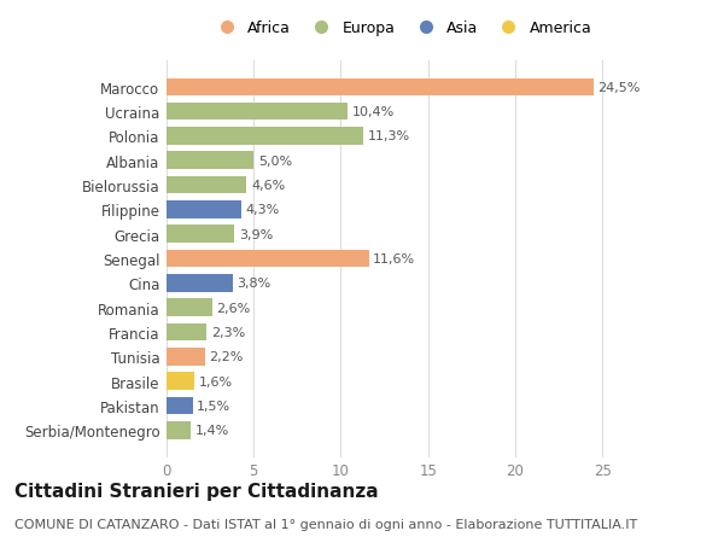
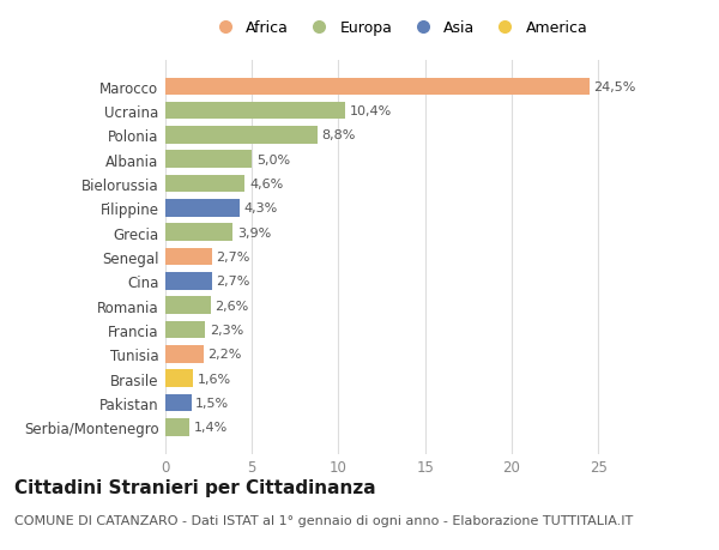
Polonia: 11,3% -> 8,8%
Senegal: 11,6% -> 2,7%
Cina: 3,8% -> 2,7%
